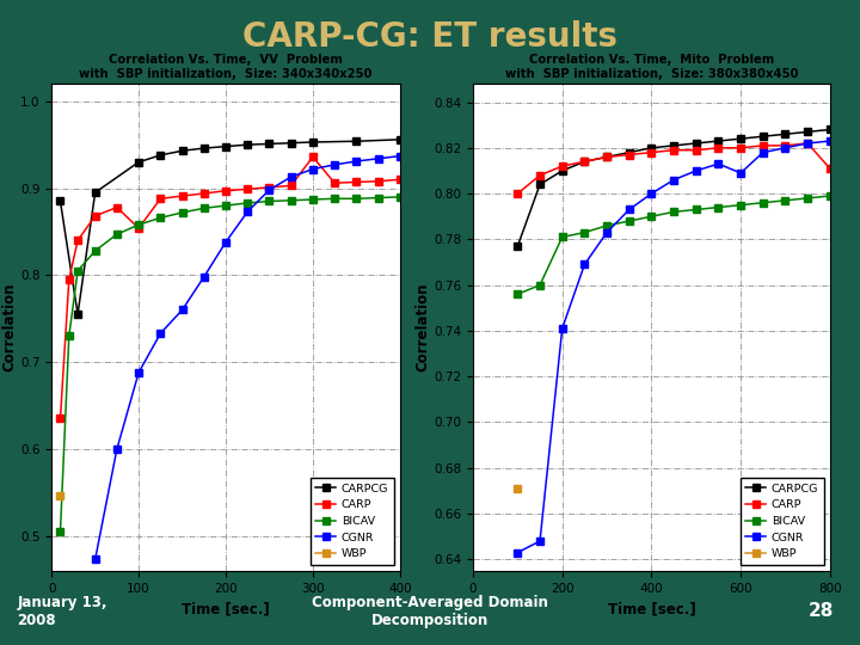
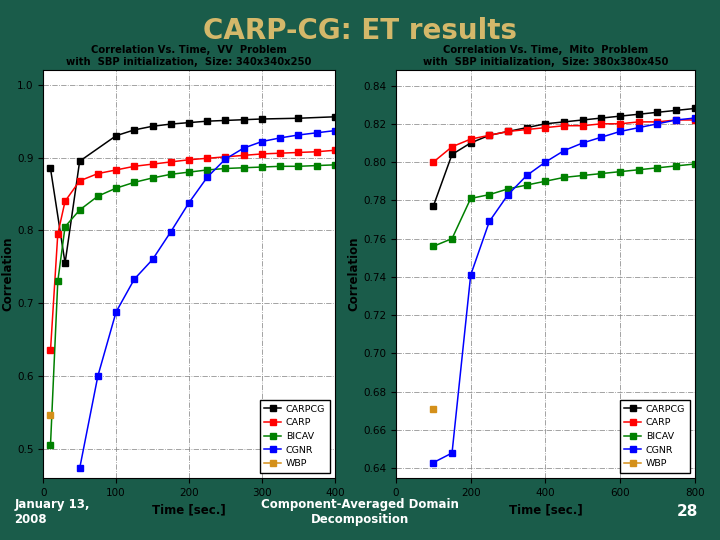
CARP/100: 0.854 -> 0.883
CARP/300: 0.936 -> 0.905
CGNR/600: 0.809 -> 0.816
CARP/800: 0.811 -> 0.822
